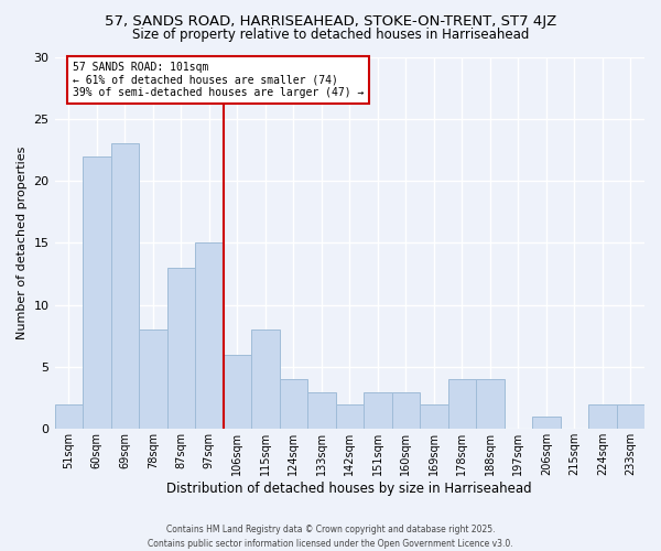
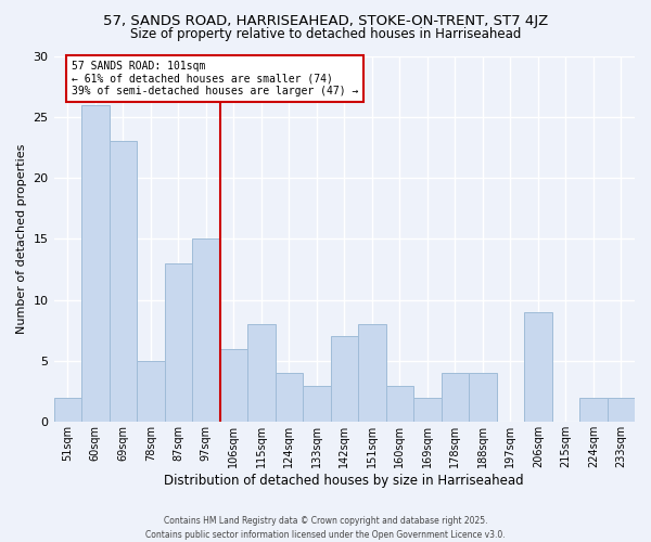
60sqm: 22 -> 26
78sqm: 8 -> 5
142sqm: 2 -> 7
151sqm: 3 -> 8
206sqm: 1 -> 9
